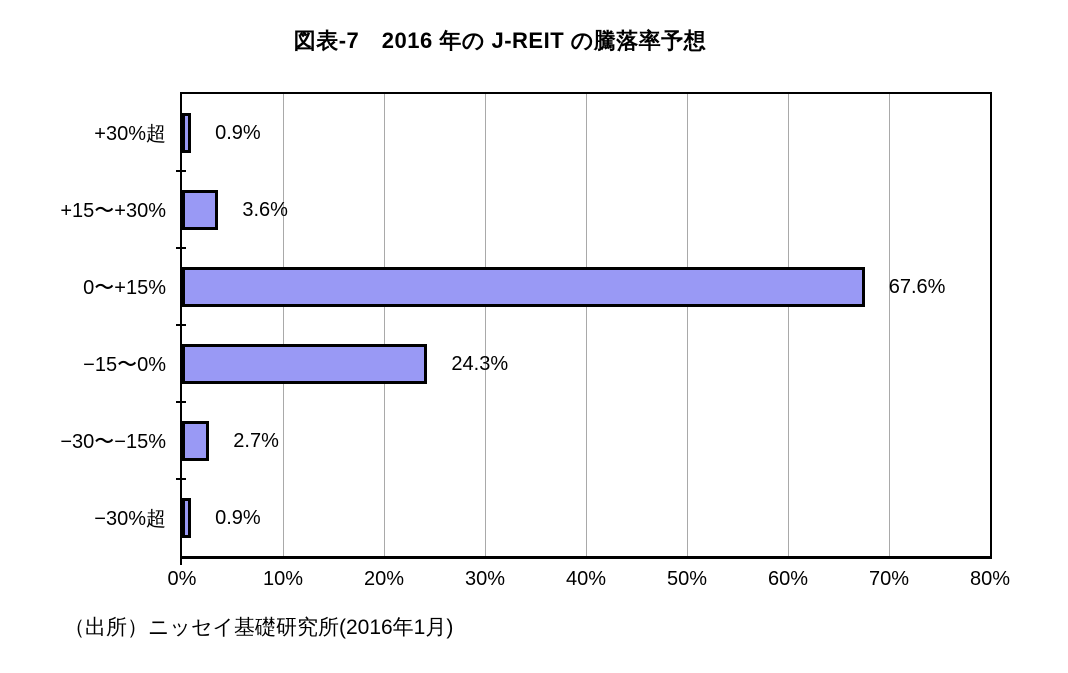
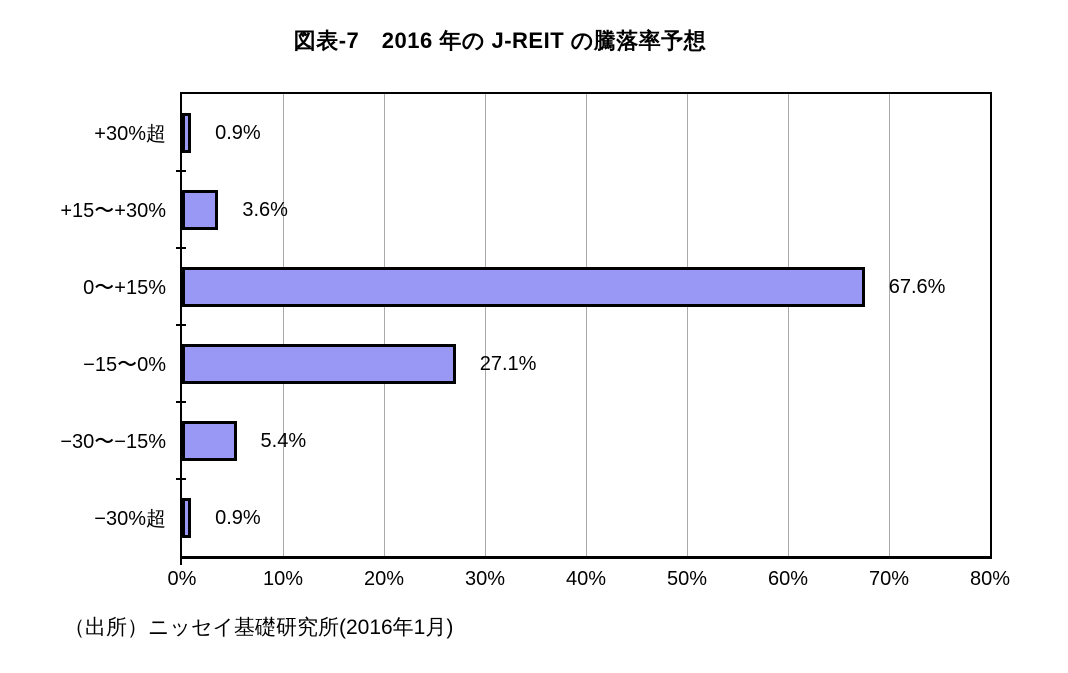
−15〜0%: 24.3% -> 27.1%
−30〜−15%: 2.7% -> 5.4%
